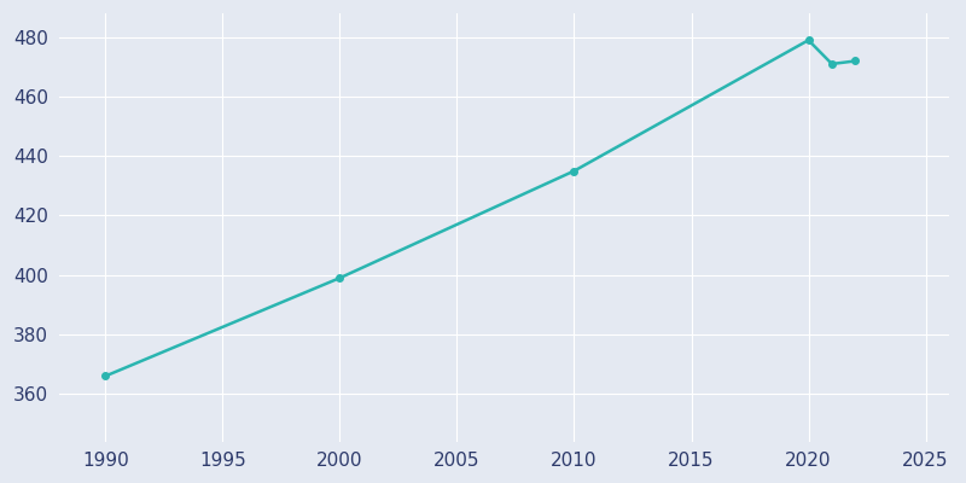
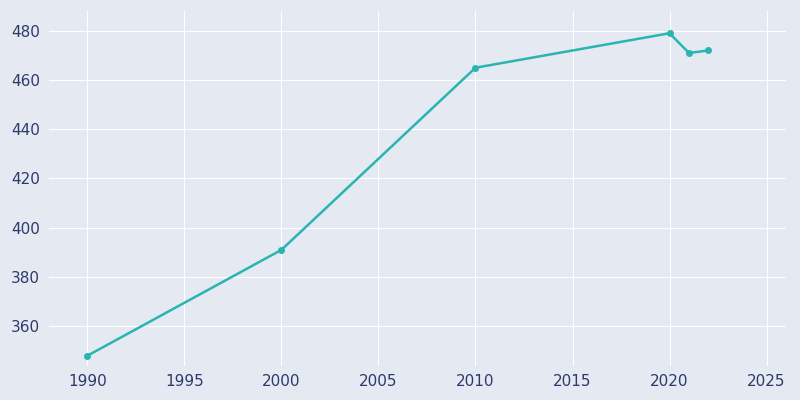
1990: 366 -> 348
2000: 399 -> 391
2010: 435 -> 465
